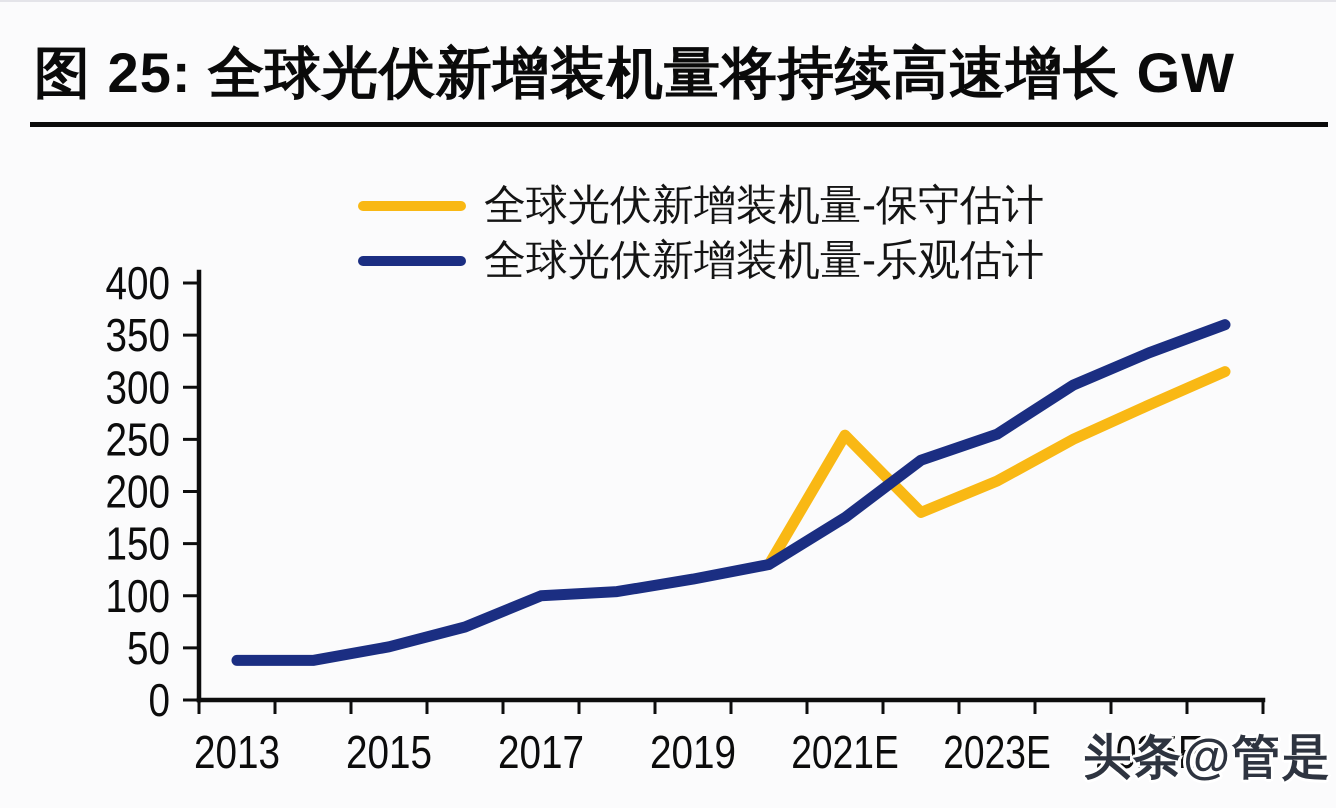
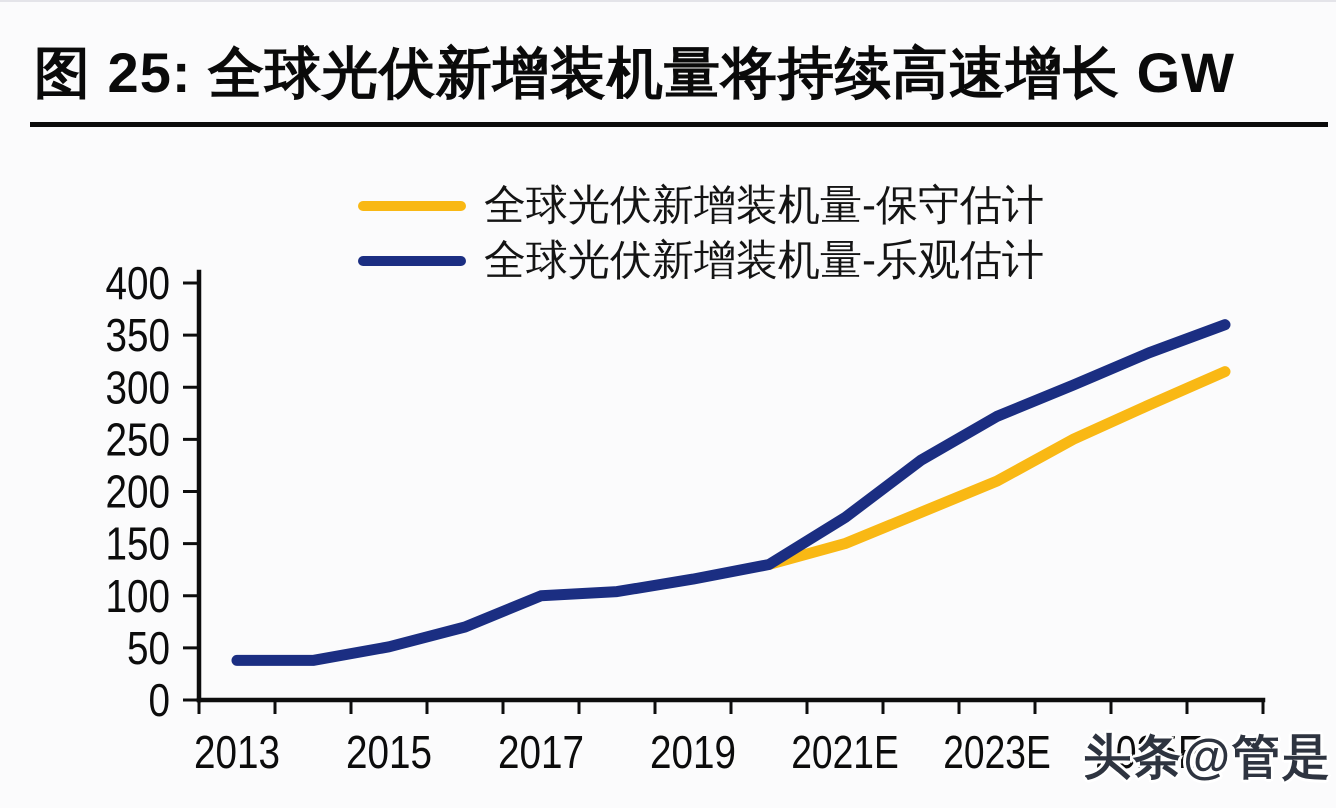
全球光伏新增装机量-保守估计/2021E: 254 -> 150
全球光伏新增装机量-乐观估计/2023E: 255 -> 272
